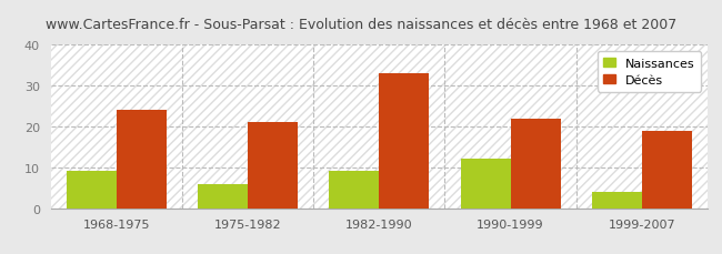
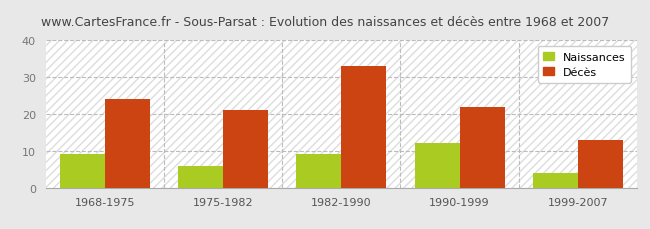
Décès/1999-2007: 19 -> 13
